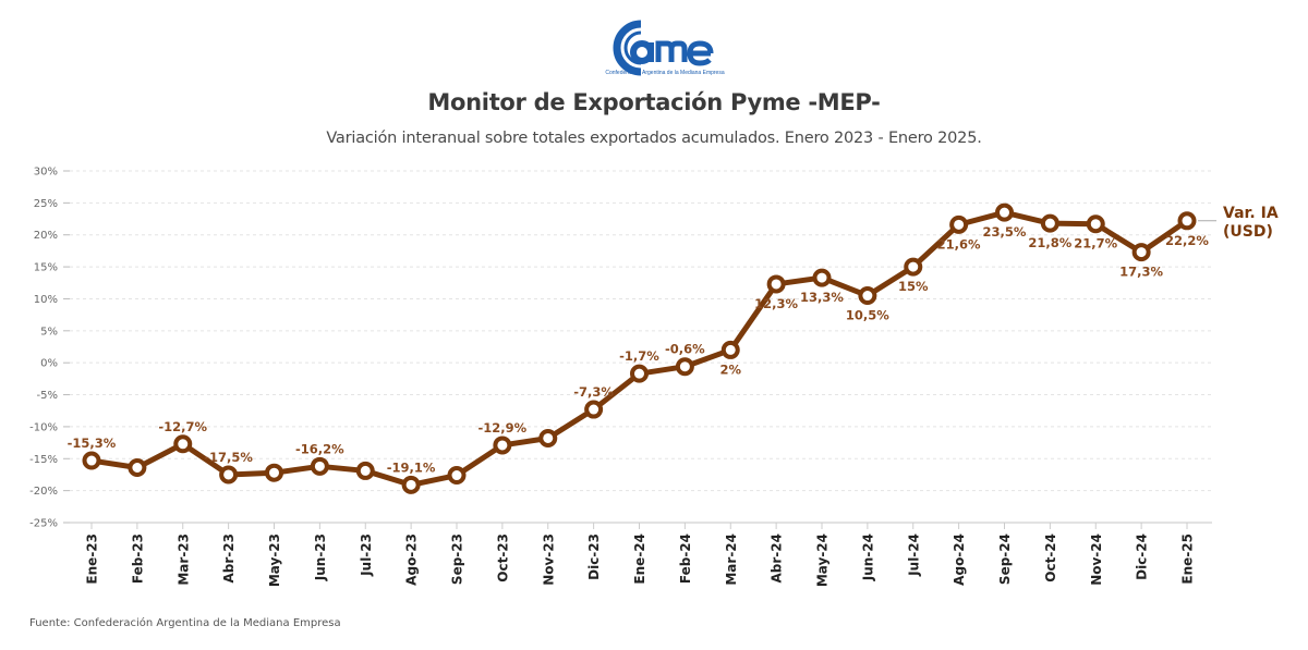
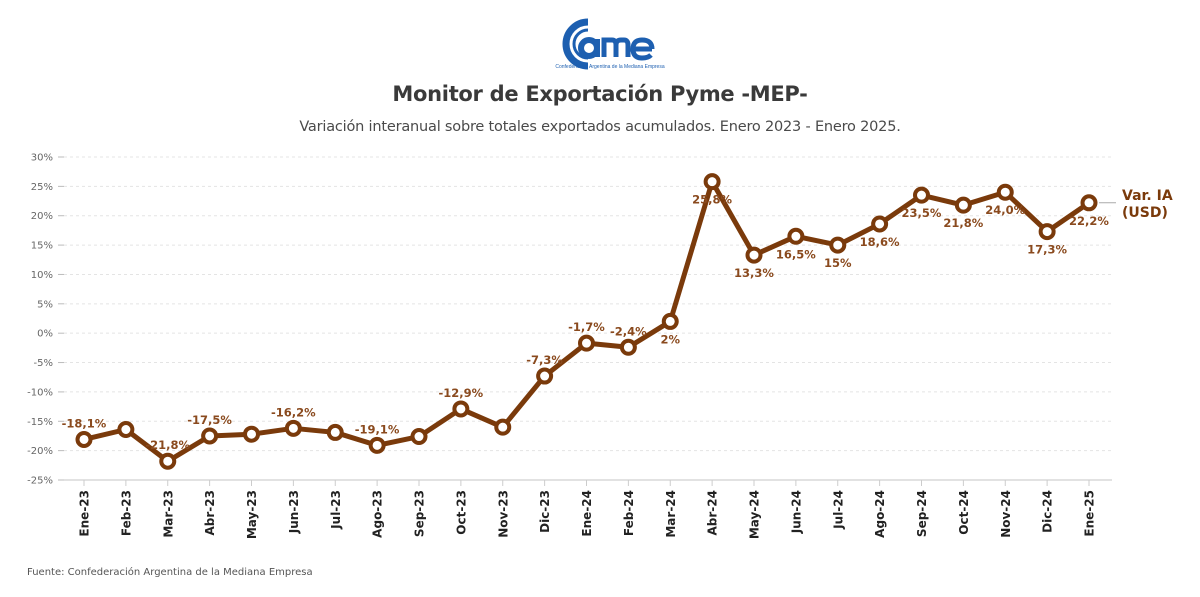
Ene-23: -15,3% -> -18,1%
Mar-23: -12,7% -> -21,8%
Nov-23: -12% -> -16%
Feb-24: -0,6% -> -2,4%
Abr-24: 12,3% -> 25,8%
Jun-24: 10,5% -> 16,5%
Ago-24: 21,6% -> 18,6%
Nov-24: 21,7% -> 24,0%
